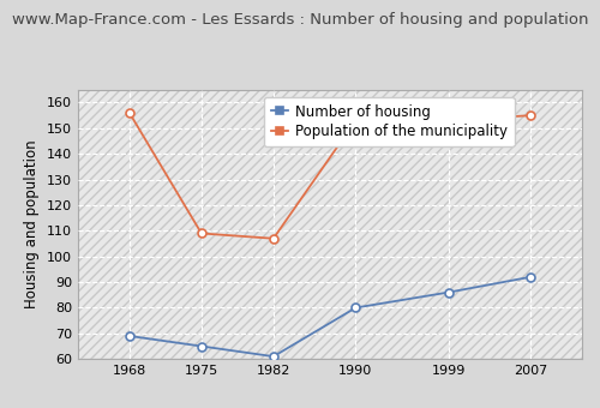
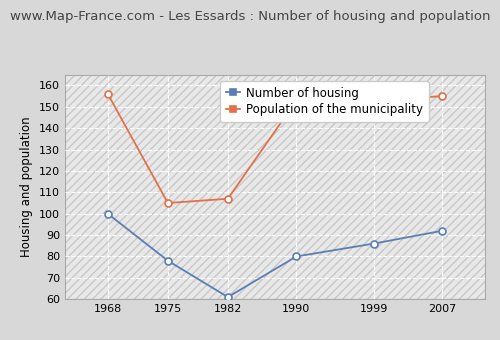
Number of housing/1968: 69 -> 100
Number of housing/1975: 65 -> 78
Population of the municipality/1975: 109 -> 105
